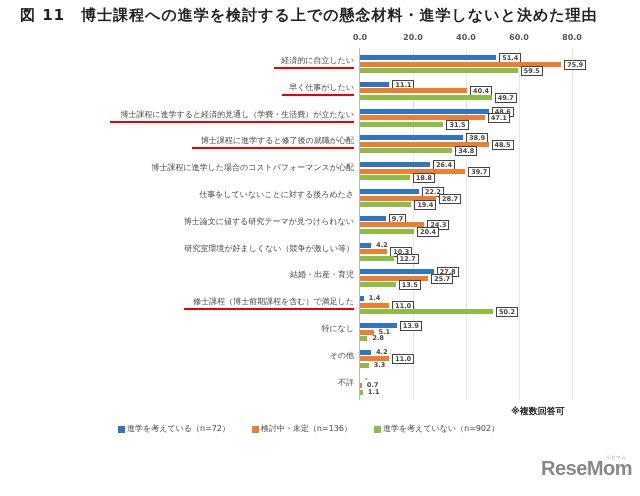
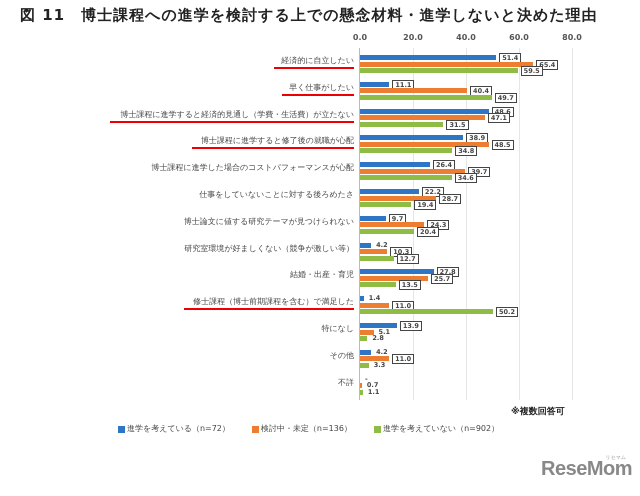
検討中・未定（n=136）/経済的に自立したい: 75.9 -> 65.4
進学を考えていない（n=902）/博士課程に進学した場合のコストパフォーマンスが心配: 18.8 -> 34.6
